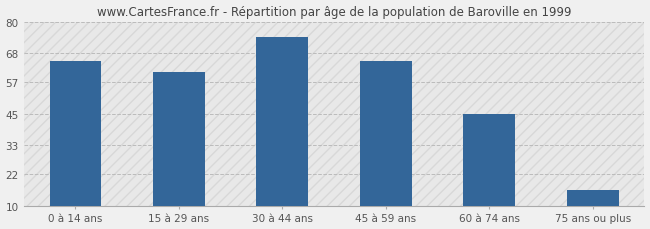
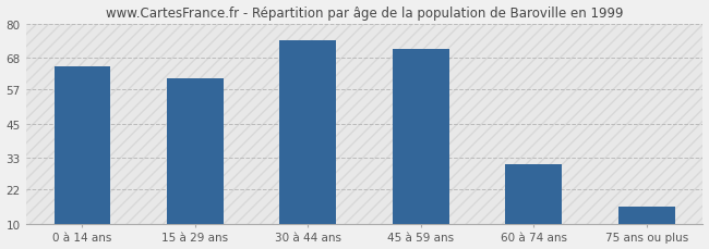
45 à 59 ans: 65 -> 71
60 à 74 ans: 45 -> 31
